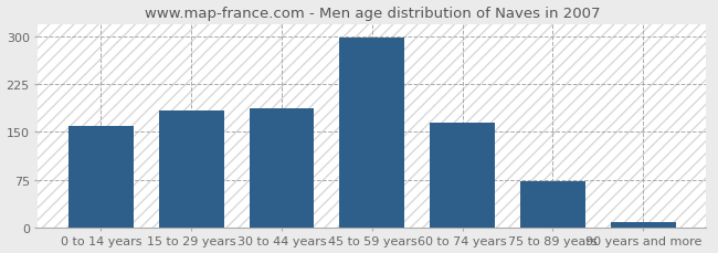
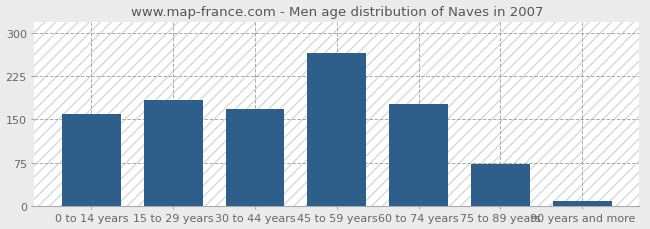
30 to 44 years: 187 -> 168
45 to 59 years: 298 -> 266
60 to 74 years: 165 -> 176
